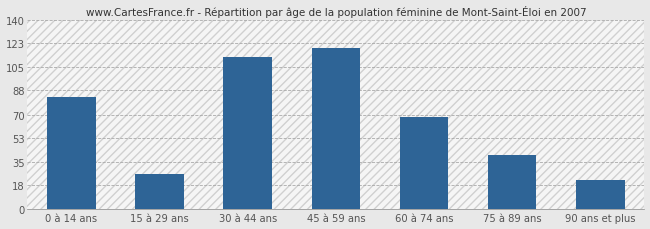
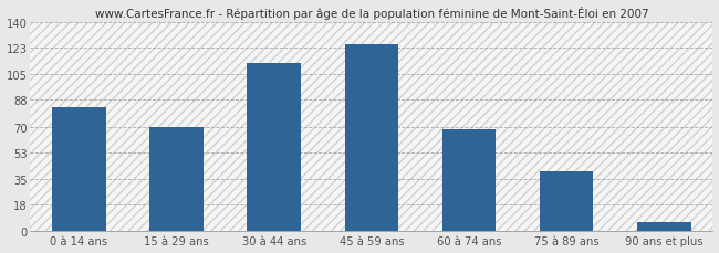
15 à 29 ans: 26 -> 70
45 à 59 ans: 119 -> 125
90 ans et plus: 22 -> 6
